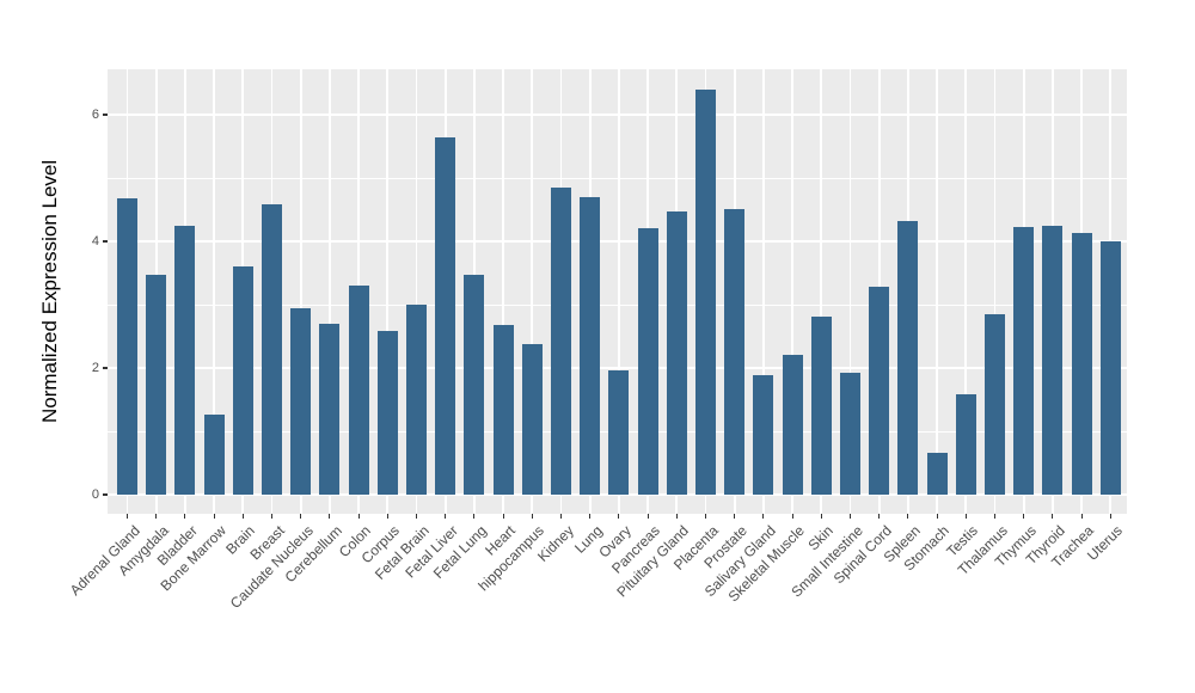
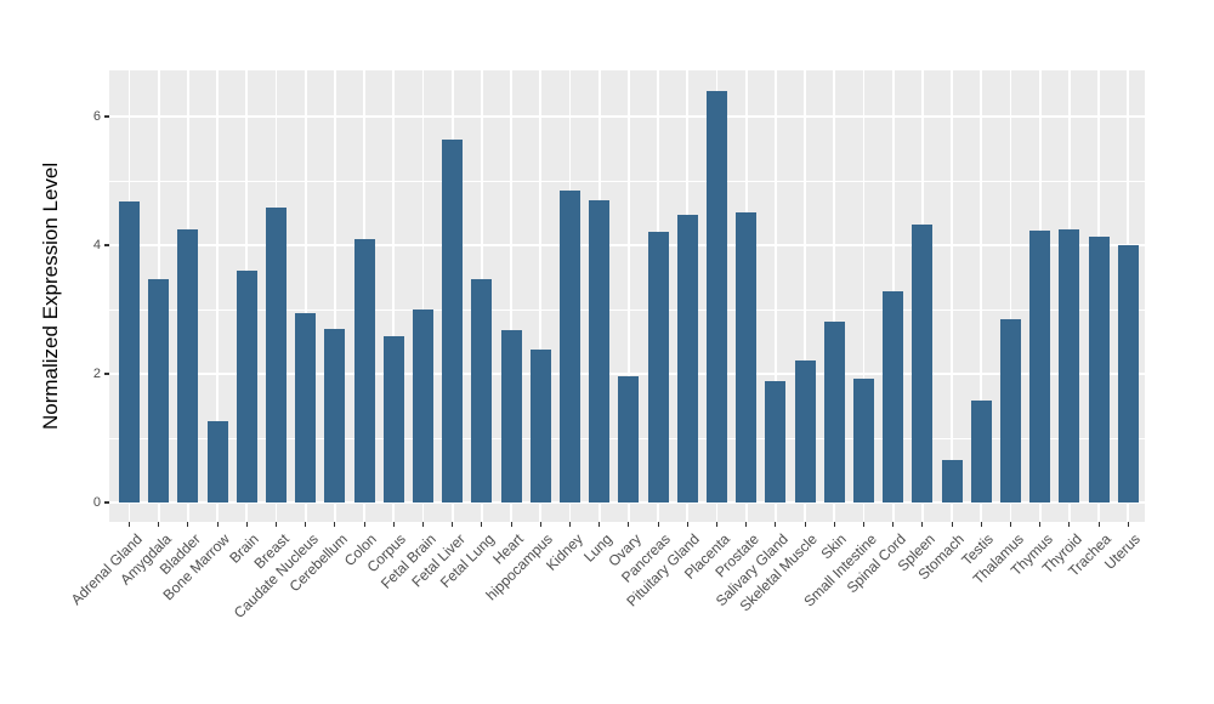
Colon: 3.3 -> 4.1
